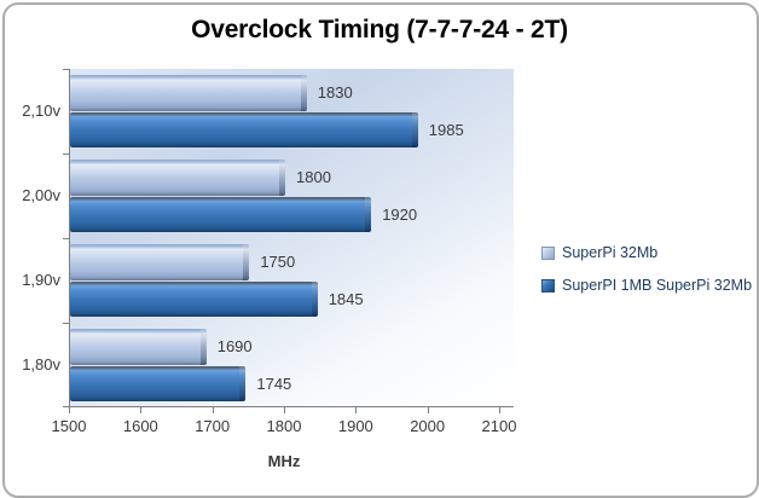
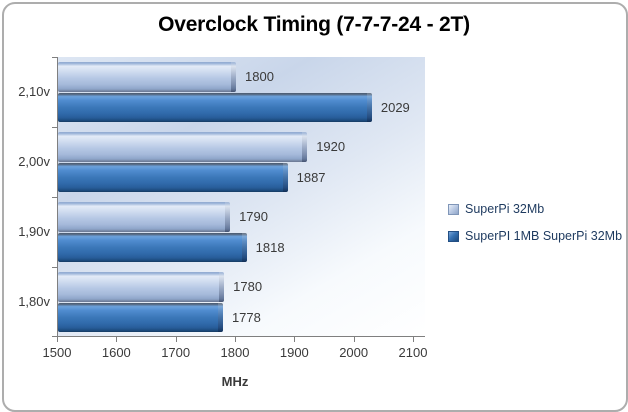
SuperPi 32Mb/2,10v: 1830 -> 1800
SuperPI 1MB SuperPi 32Mb/2,10v: 1985 -> 2029
SuperPi 32Mb/2,00v: 1800 -> 1920
SuperPI 1MB SuperPi 32Mb/2,00v: 1920 -> 1887
SuperPi 32Mb/1,90v: 1750 -> 1790
SuperPI 1MB SuperPi 32Mb/1,90v: 1845 -> 1818
SuperPi 32Mb/1,80v: 1690 -> 1780
SuperPI 1MB SuperPi 32Mb/1,80v: 1745 -> 1778
